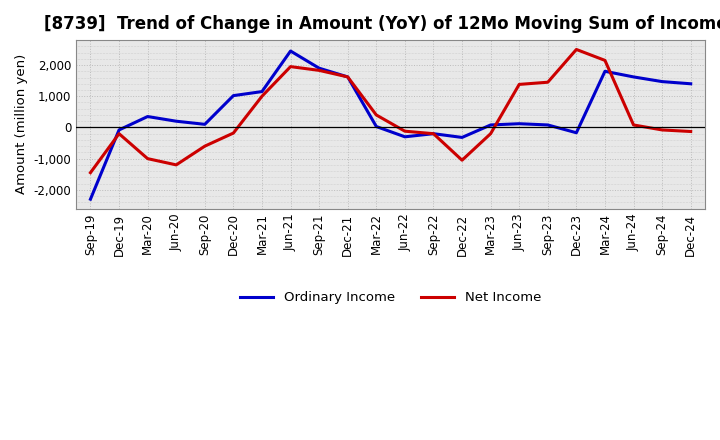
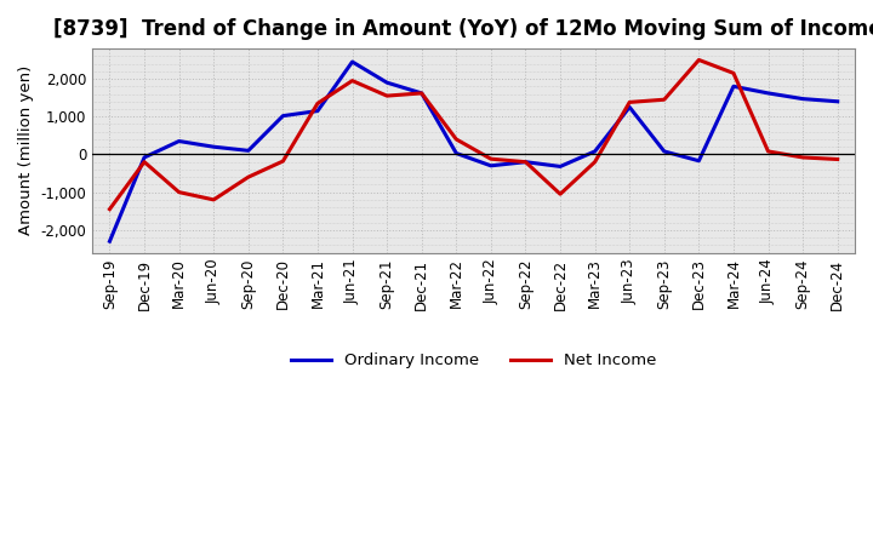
Net Income/Mar-21: 1,000 -> 1,350
Net Income/Sep-21: 1,830 -> 1,550
Ordinary Income/Jun-23: 120 -> 1,250
